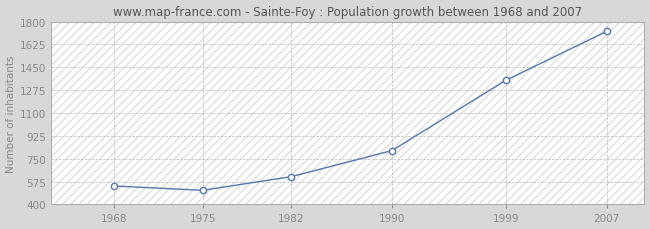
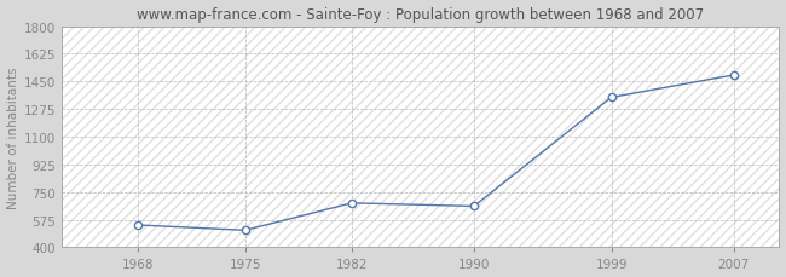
1982: 610 -> 680
1990: 810 -> 660
2007: 1720 -> 1490
